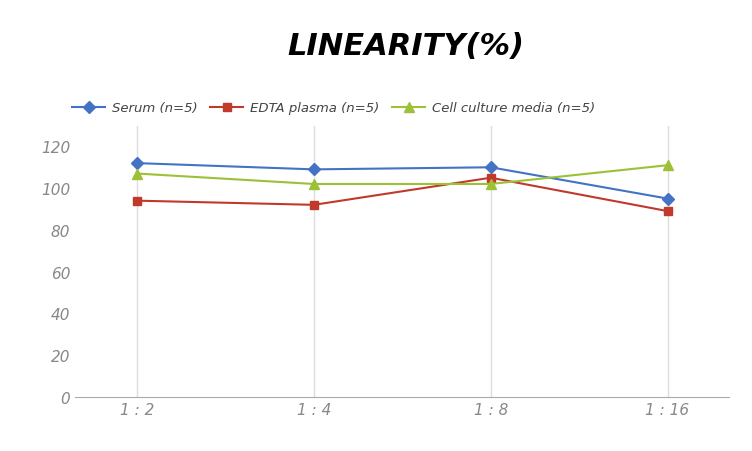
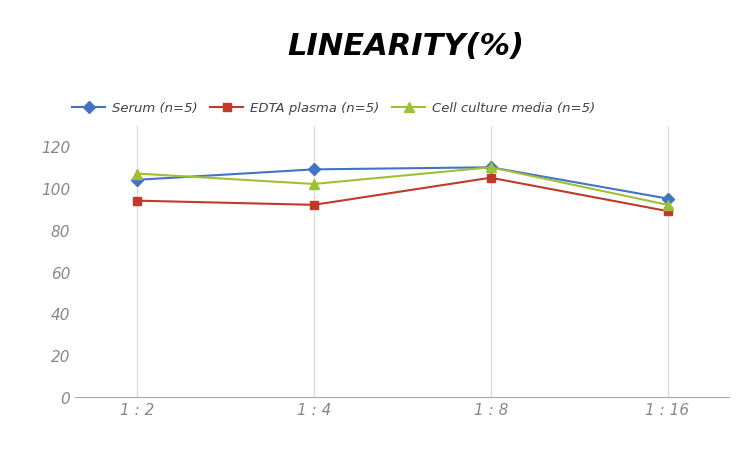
Serum (n=5)/1 : 2: 112 -> 104
Cell culture media (n=5)/1 : 8: 102 -> 110
Cell culture media (n=5)/1 : 16: 111 -> 92
